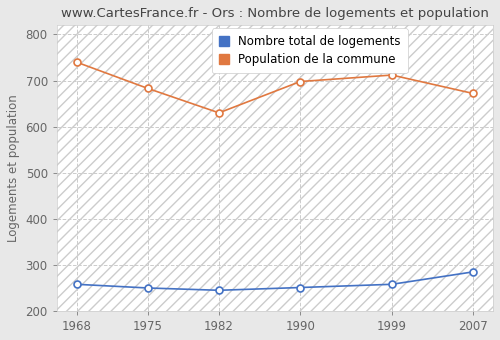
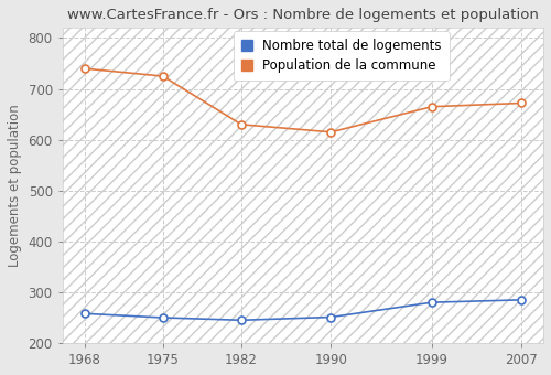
Population de la commune/1975: 683 -> 725
Population de la commune/1990: 698 -> 615
Nombre total de logements/1999: 258 -> 280
Population de la commune/1999: 712 -> 665
